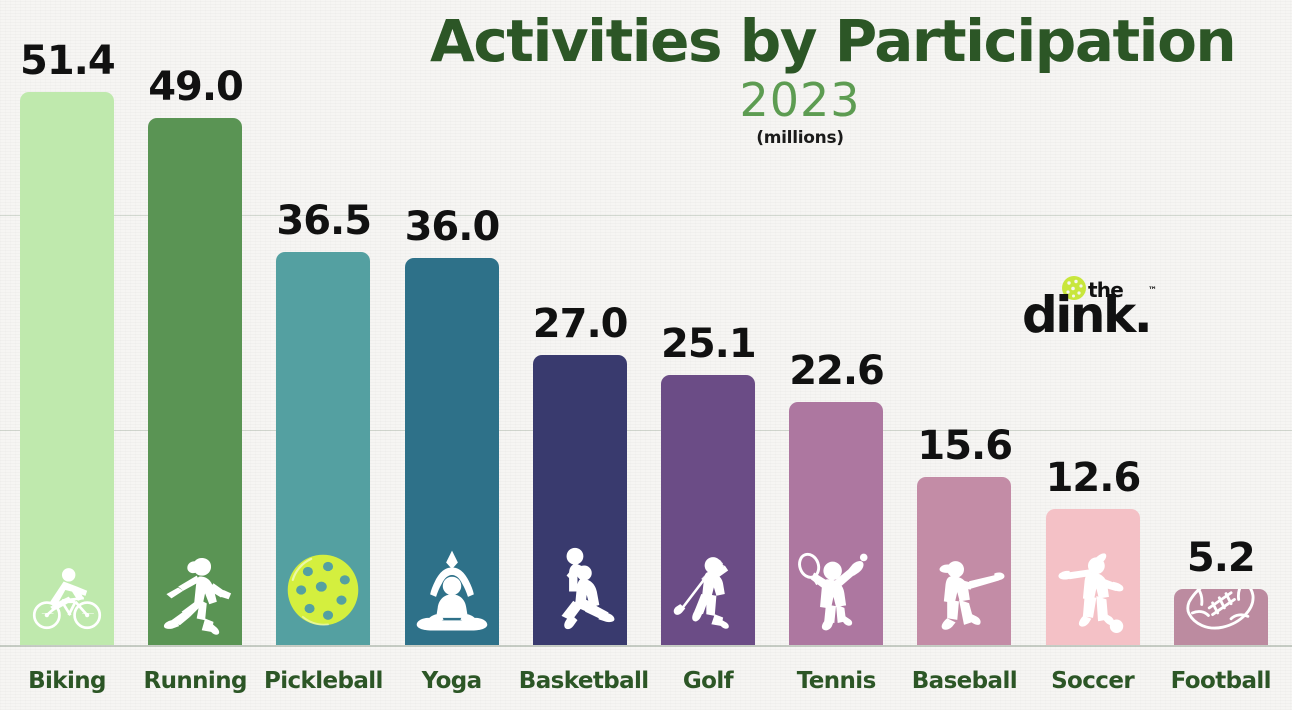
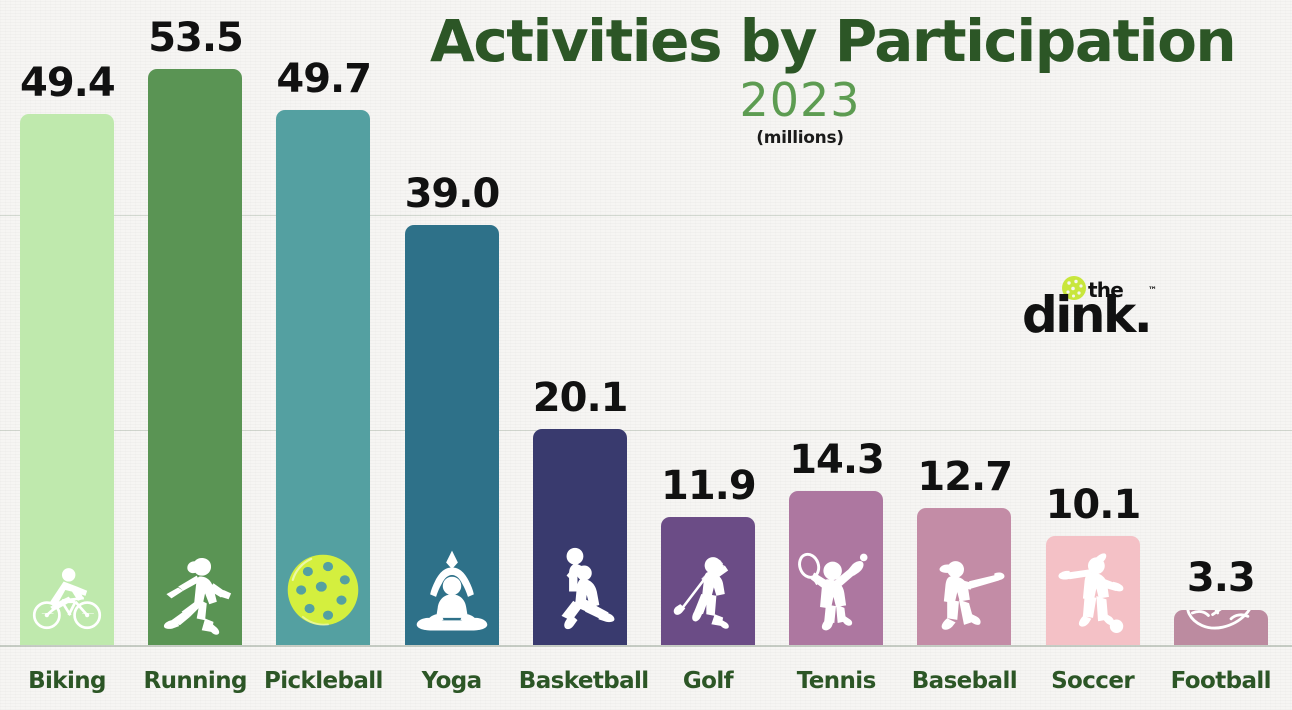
Biking: 51.4 -> 49.4
Running: 49.0 -> 53.5
Pickleball: 36.5 -> 49.7
Yoga: 36.0 -> 39.0
Basketball: 27.0 -> 20.1
Golf: 25.1 -> 11.9
Tennis: 22.6 -> 14.3
Baseball: 15.6 -> 12.7
Soccer: 12.6 -> 10.1
Football: 5.2 -> 3.3
